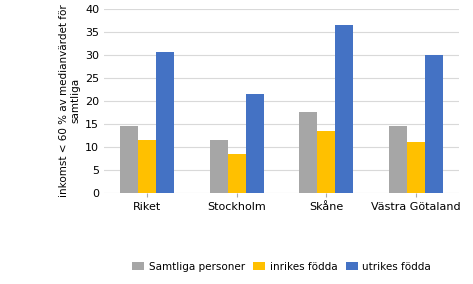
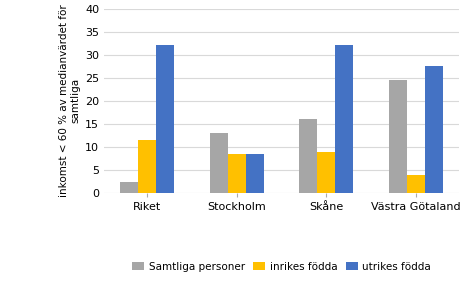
Samtliga personer/Riket: 14.5 -> 2.5
utrikes födda/Riket: 30.5 -> 32.0
Samtliga personer/Stockholm: 11.5 -> 13.0
utrikes födda/Stockholm: 21.5 -> 8.5
Samtliga personer/Skåne: 17.5 -> 16.0
inrikes födda/Skåne: 13.5 -> 9.0
utrikes födda/Skåne: 36.5 -> 32.0
Samtliga personer/Västra Götaland: 14.5 -> 24.5
inrikes födda/Västra Götaland: 11.0 -> 4.0
utrikes födda/Västra Götaland: 30.0 -> 27.5
